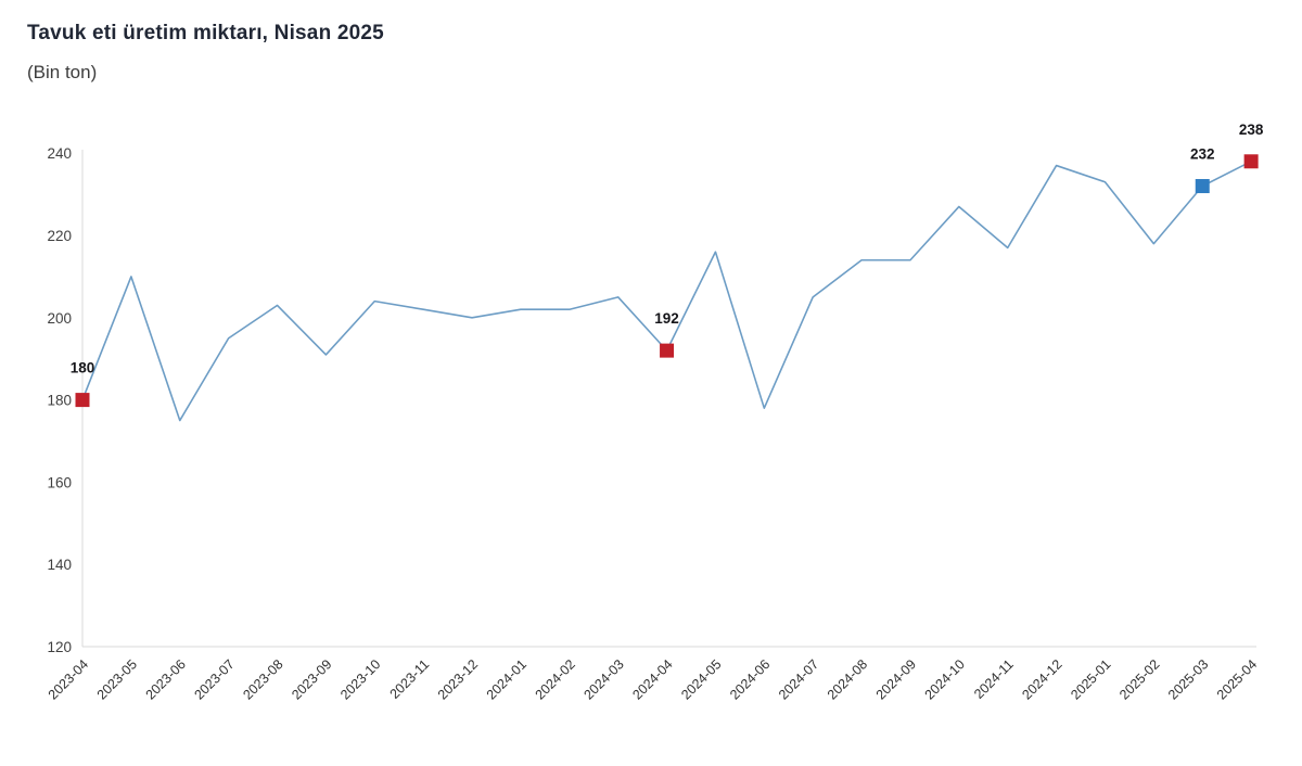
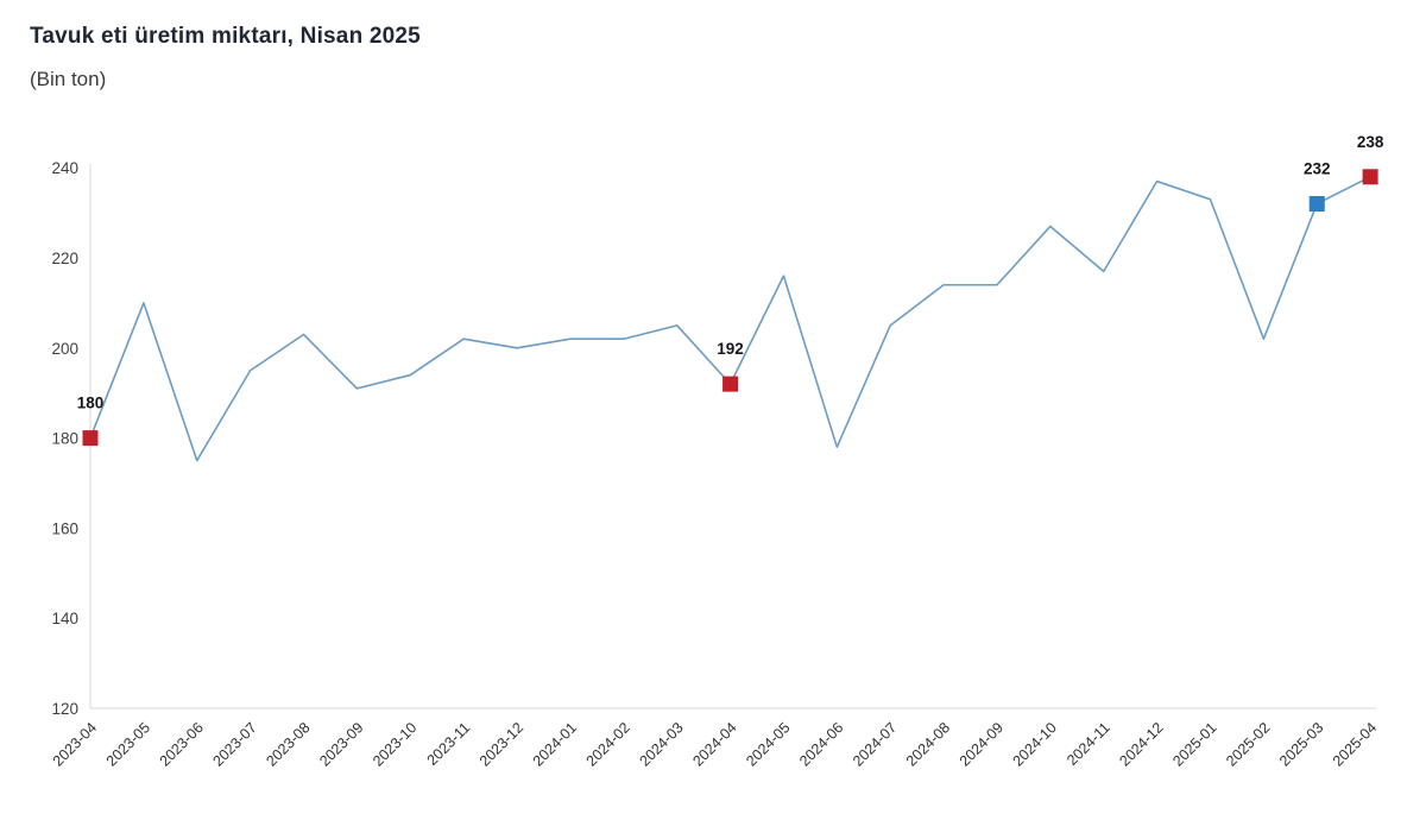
2023-10: 204 -> 194
2025-02: 218 -> 202
